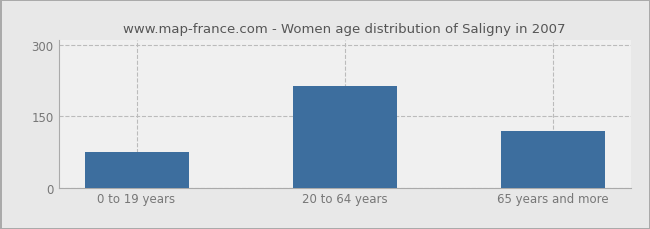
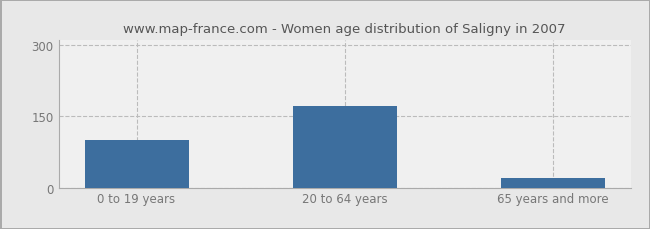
0 to 19 years: 75 -> 100
20 to 64 years: 215 -> 172
65 years and more: 120 -> 20
